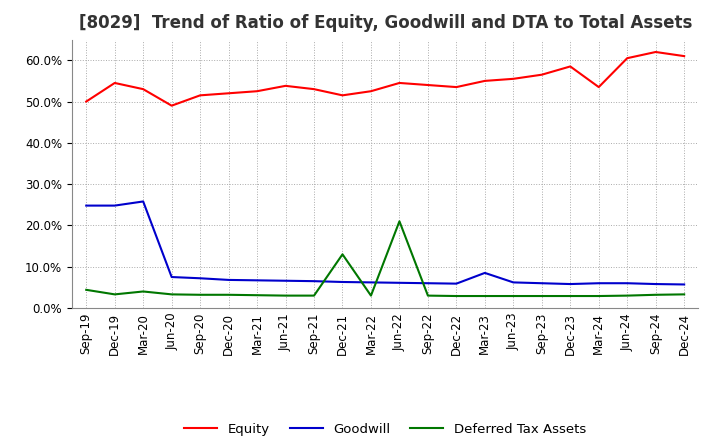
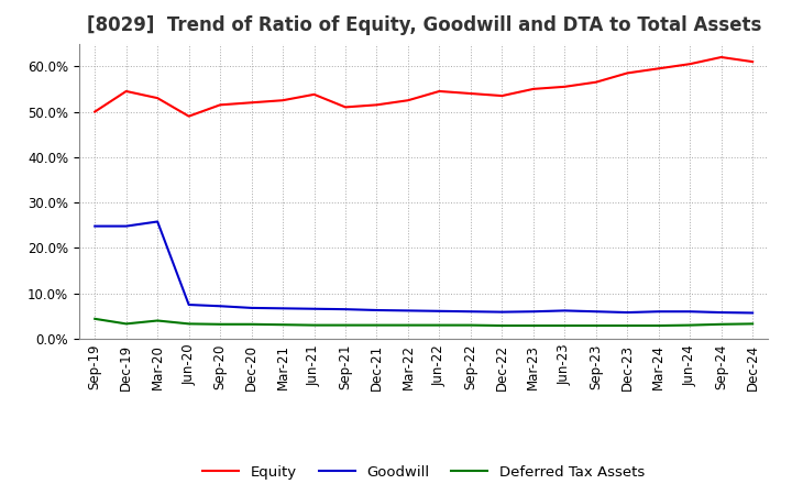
Equity/Sep-21: 53.0% -> 51.0%
Deferred Tax Assets/Dec-21: 13.0% -> 3.0%
Deferred Tax Assets/Jun-22: 21.0% -> 3.0%
Goodwill/Mar-23: 8.5% -> 6.0%
Equity/Mar-24: 53.5% -> 59.5%
